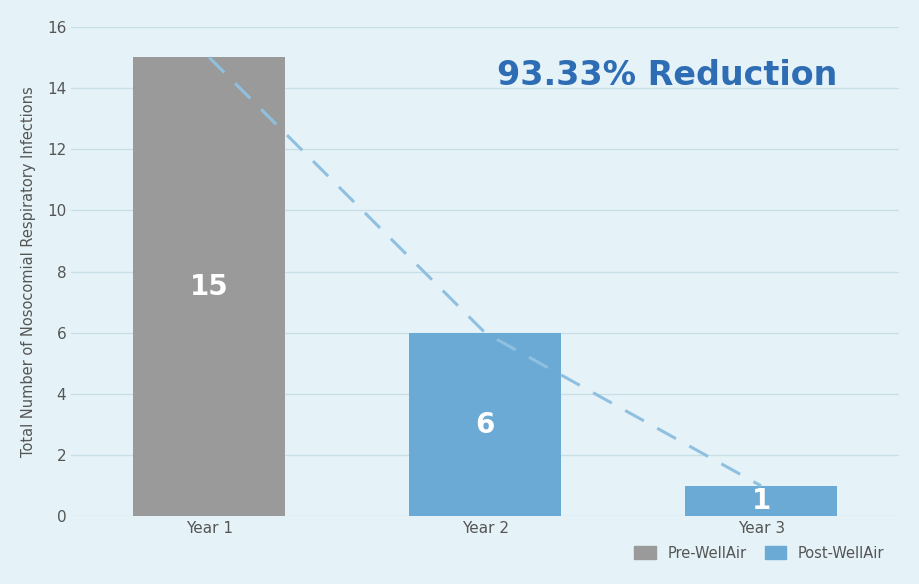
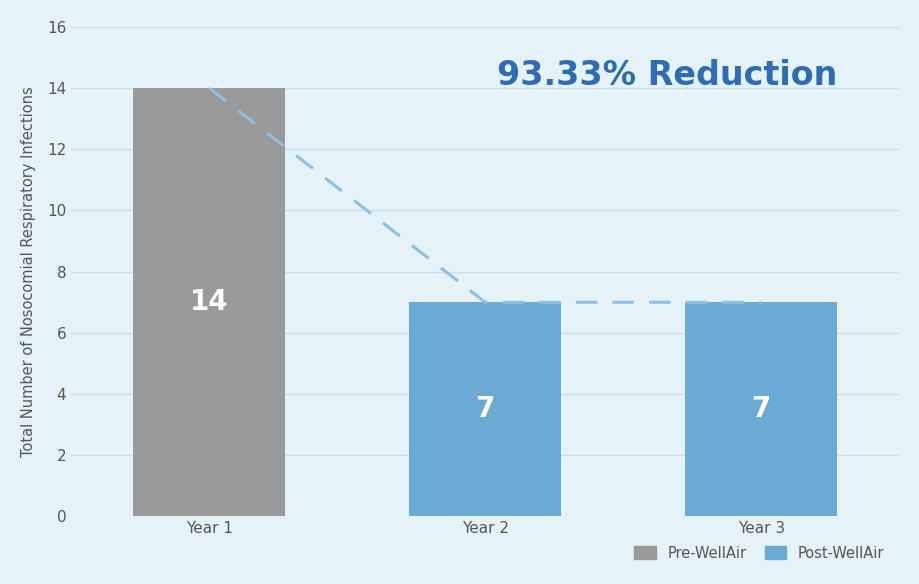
Year 1: 15 -> 14
Year 2: 6 -> 7
Year 3: 1 -> 7
